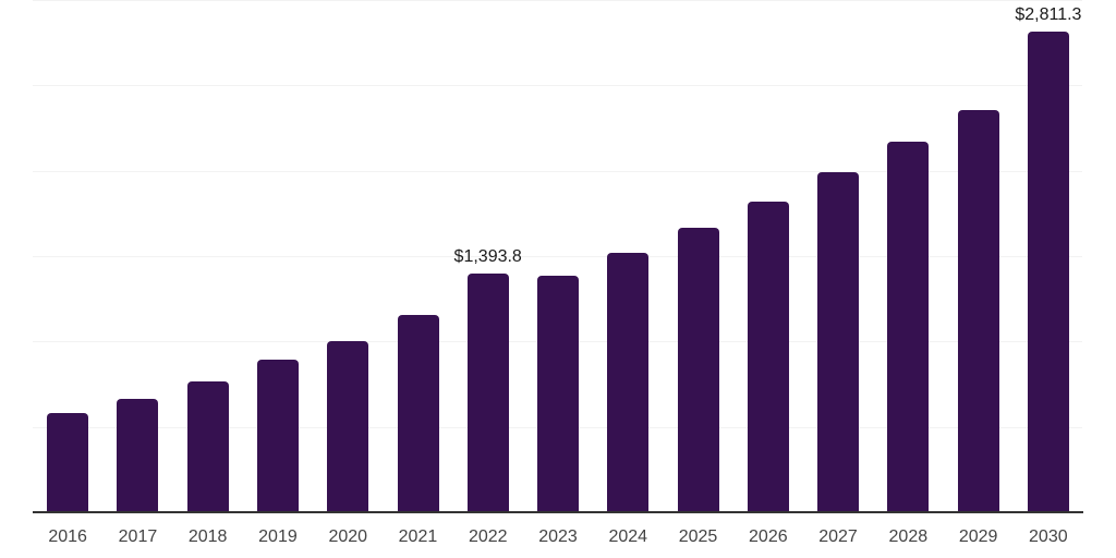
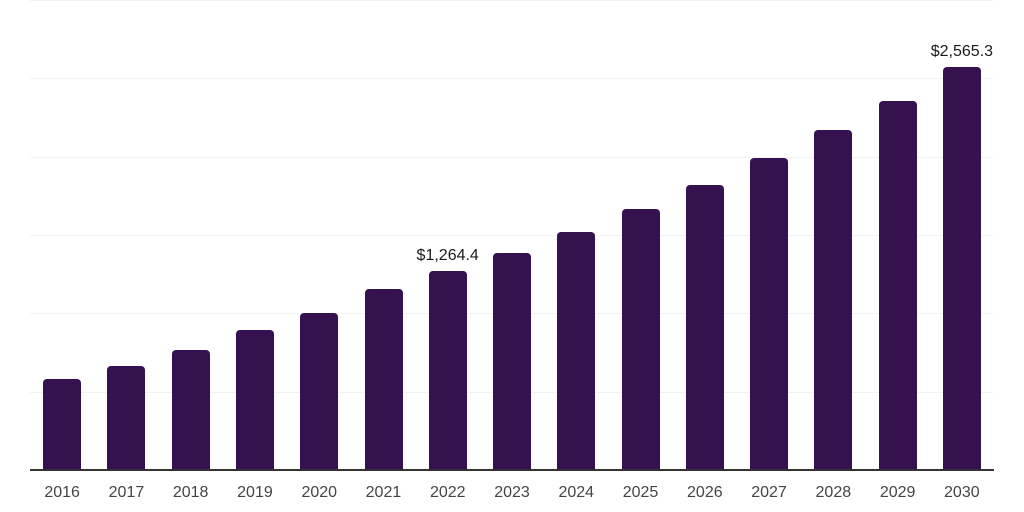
2022: $1,393.8 -> $1,264.4
2030: $2,811.3 -> $2,565.3
